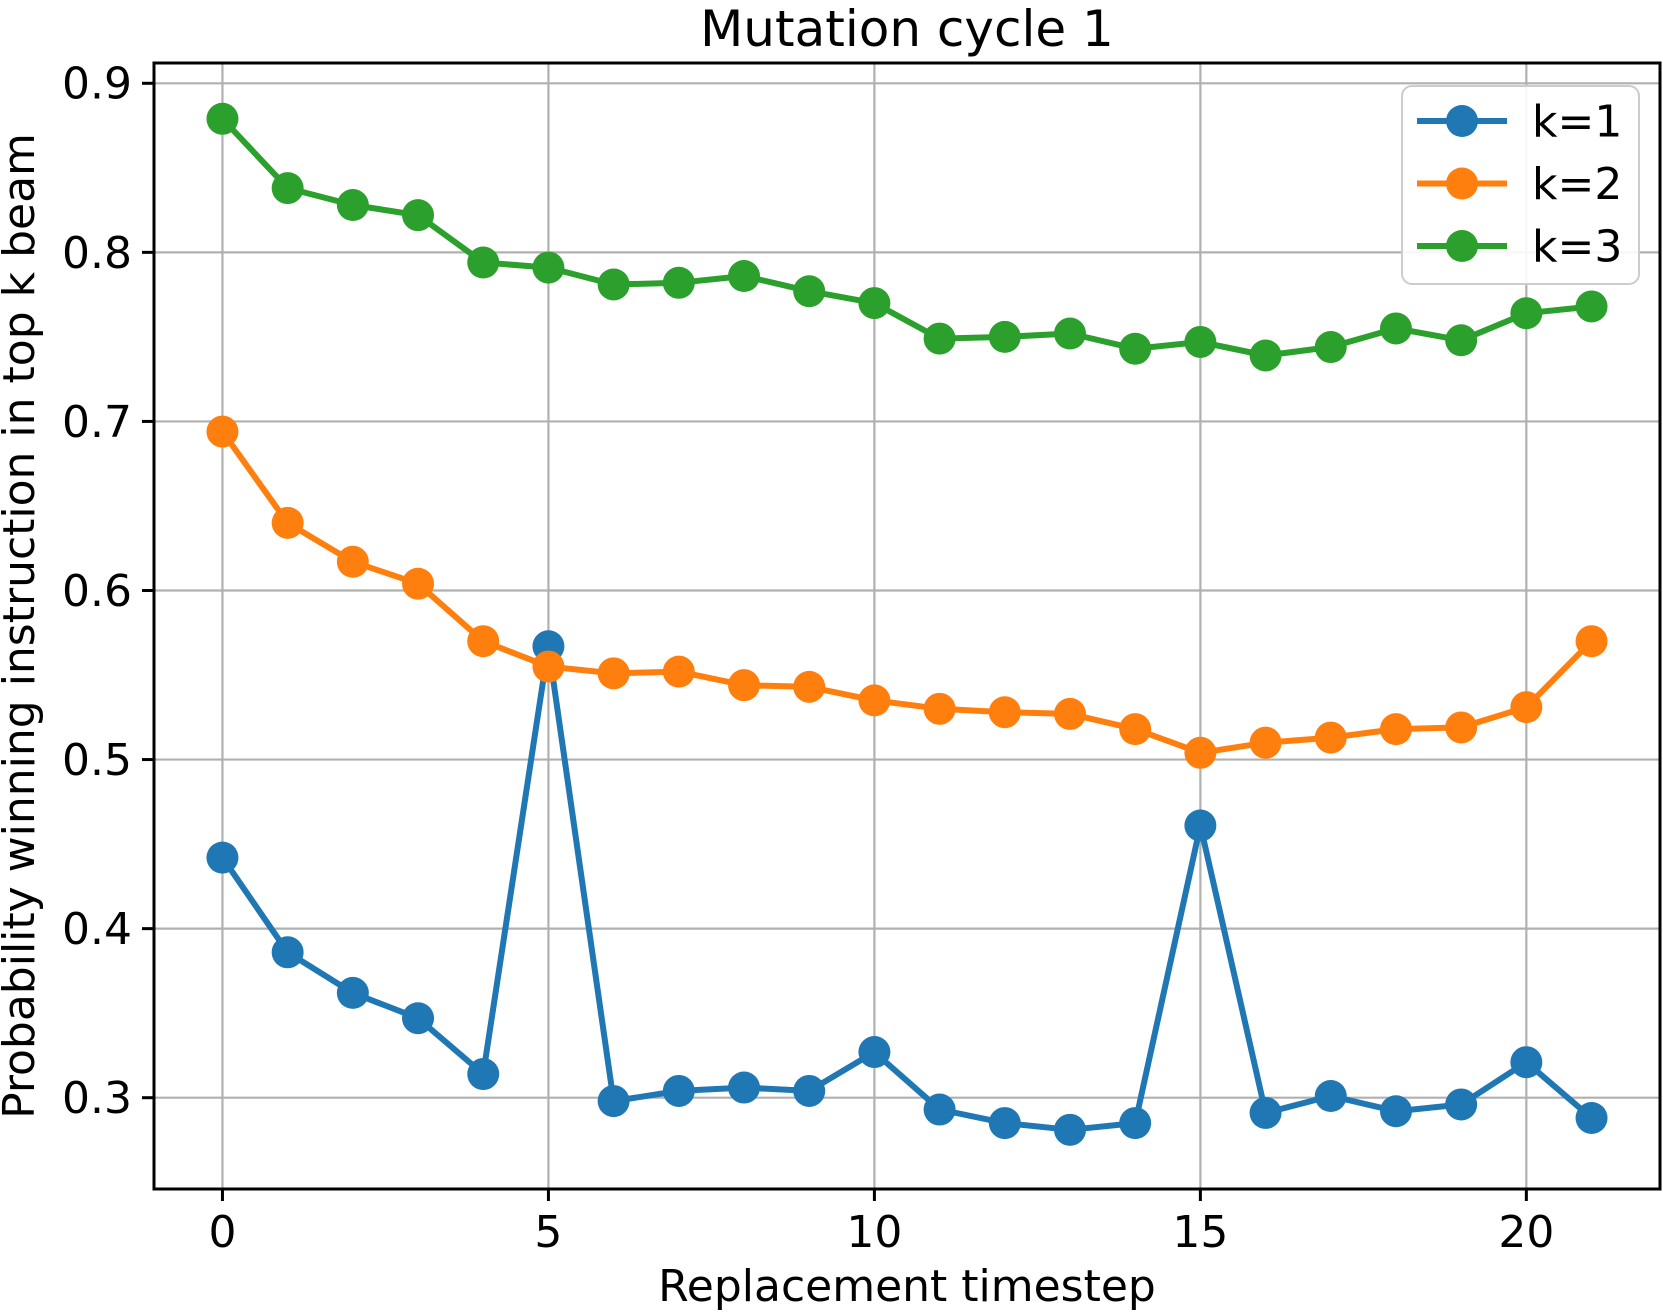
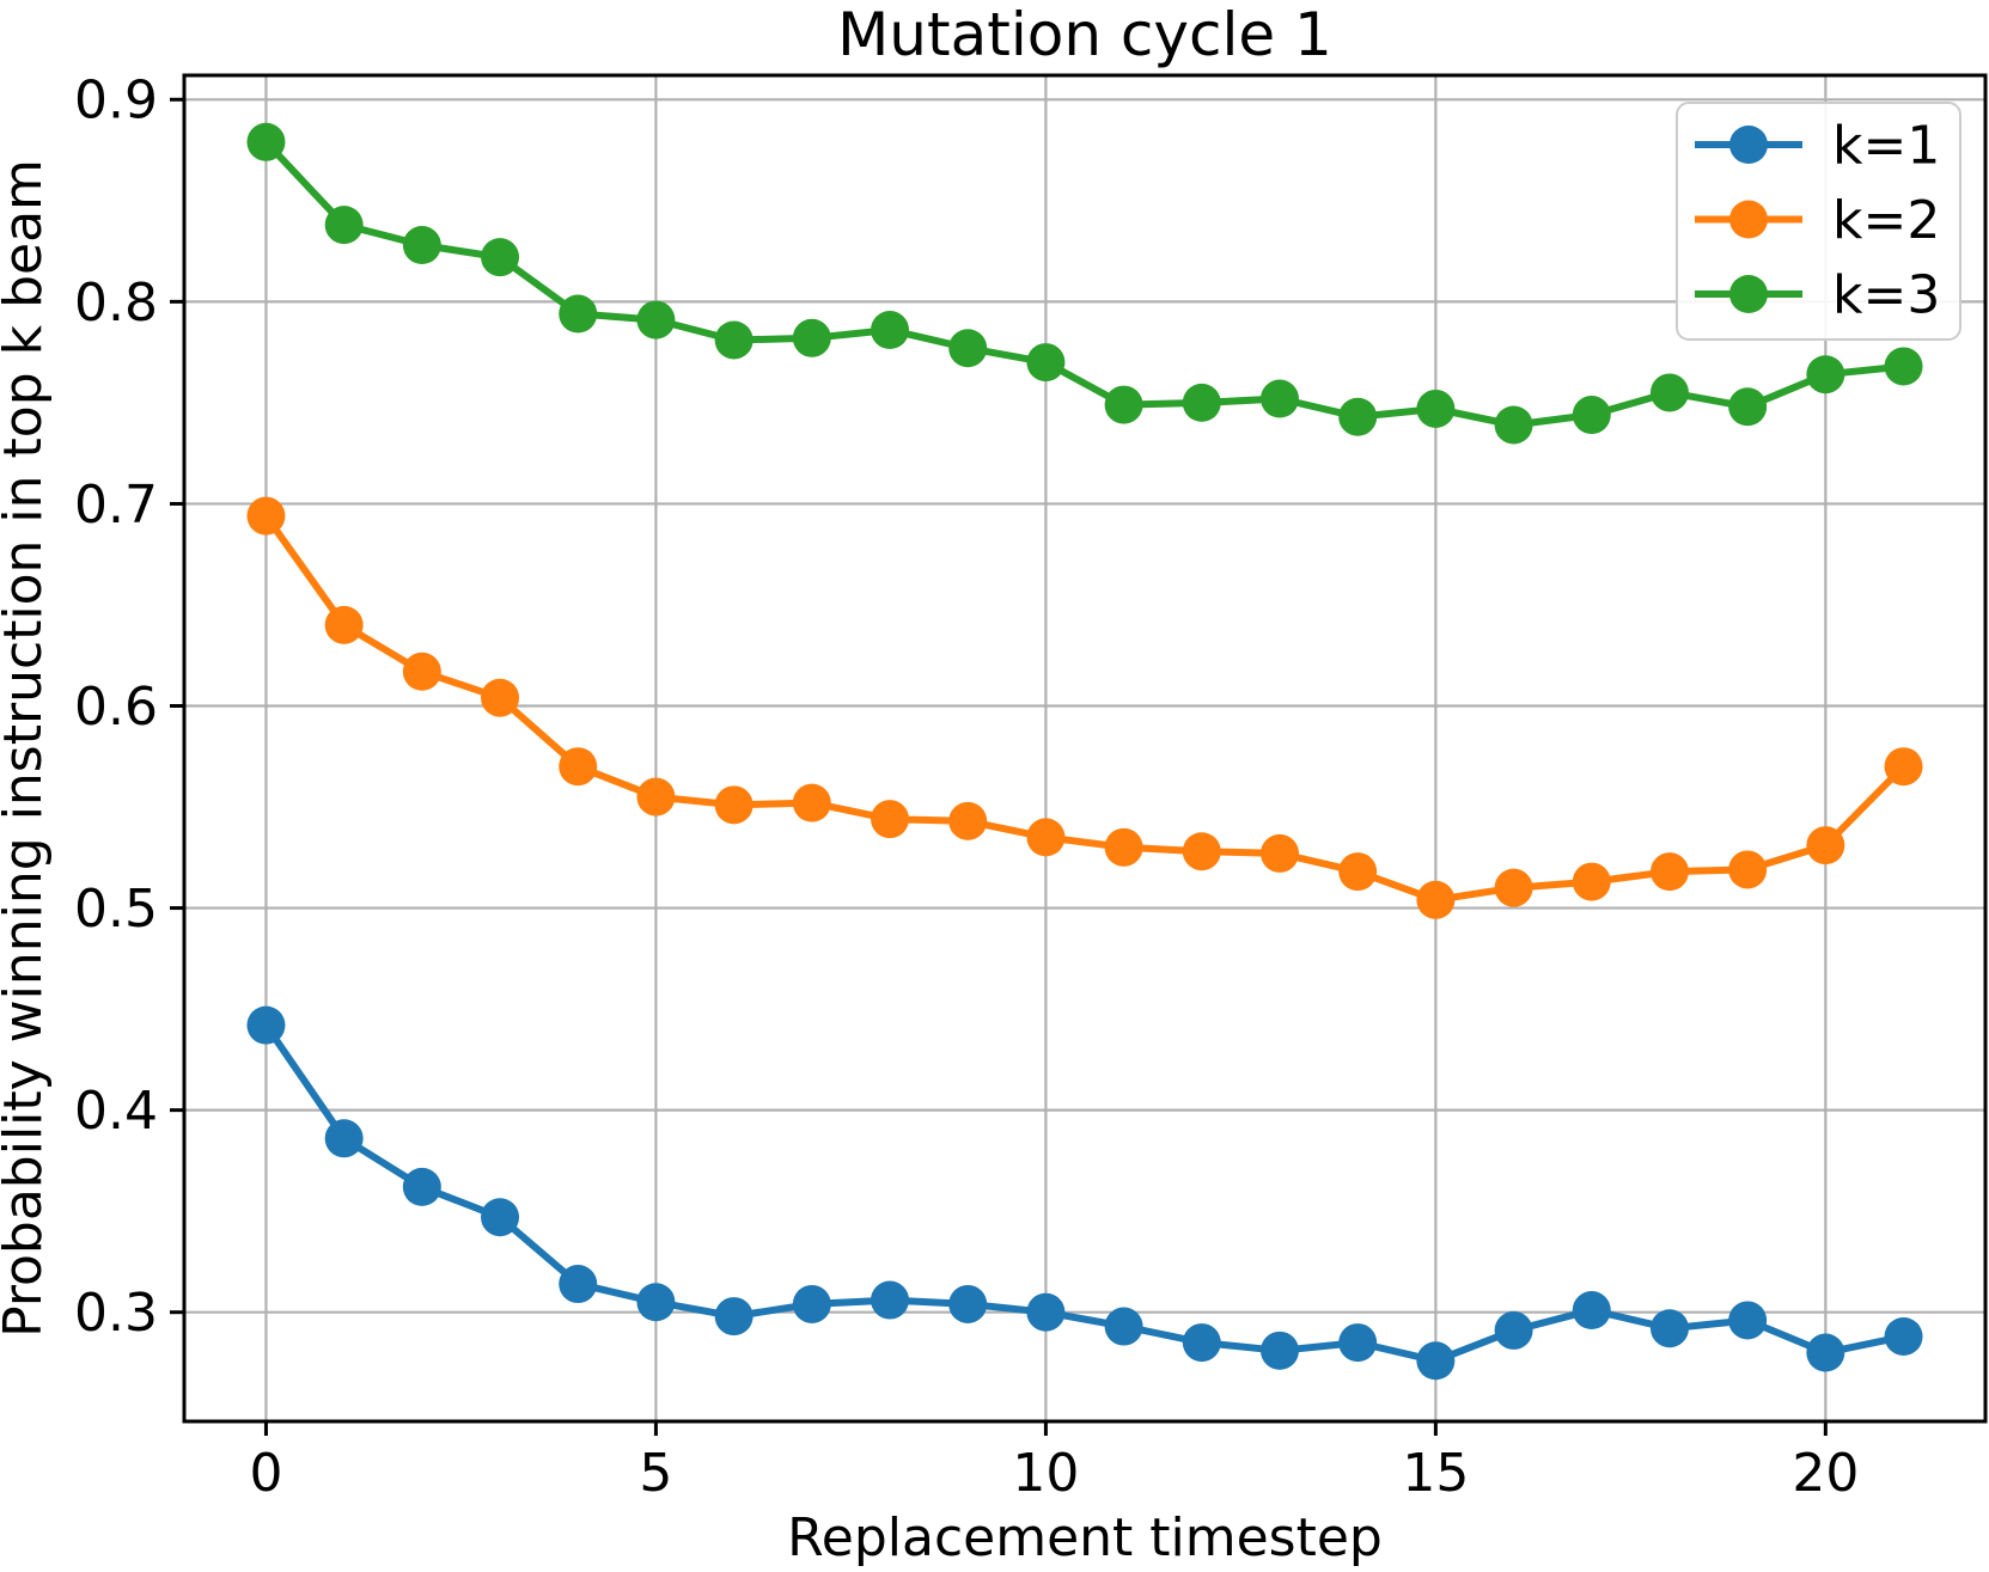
k=1/5: 0.567 -> 0.305
k=1/10: 0.327 -> 0.300
k=1/15: 0.461 -> 0.276
k=1/20: 0.321 -> 0.280
